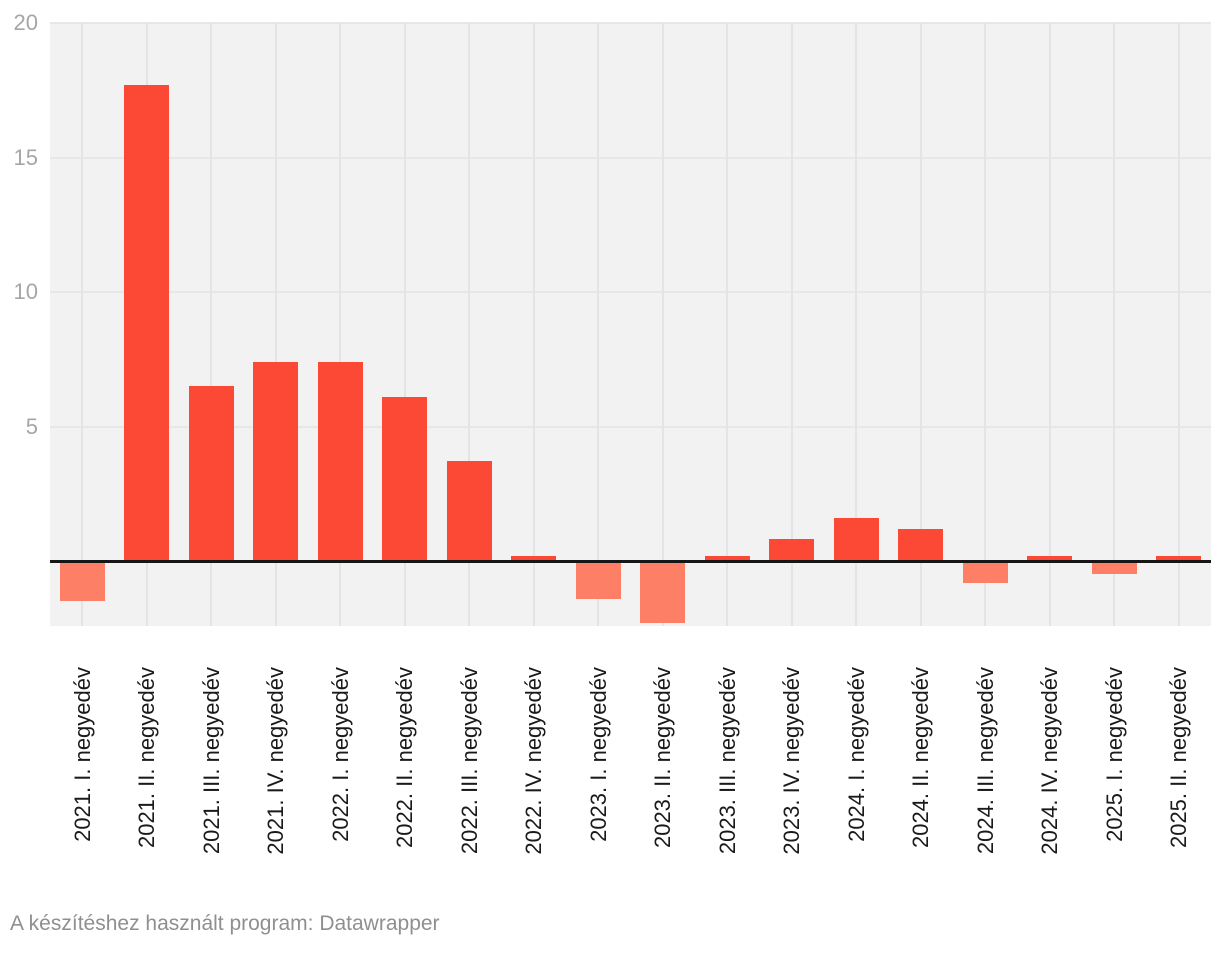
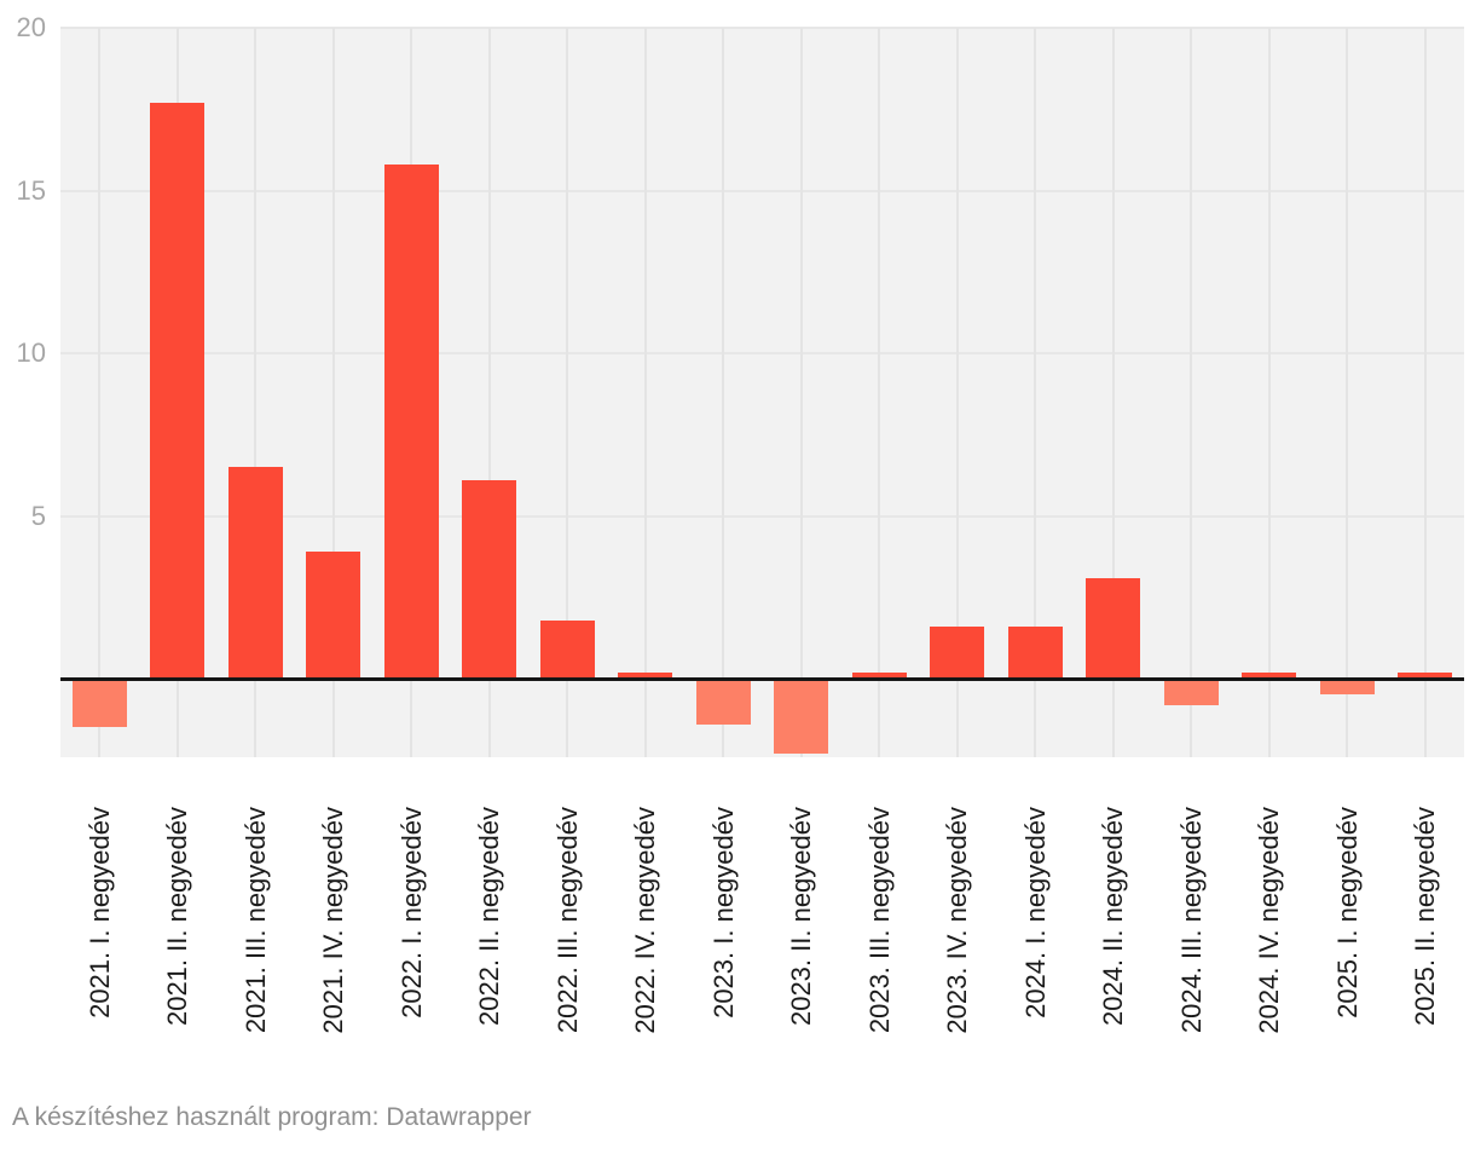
2021. IV. negyedév: 7.4 -> 3.9
2022. I. negyedév: 7.4 -> 15.8
2022. III. negyedév: 3.7 -> 1.8
2023. IV. negyedév: 0.8 -> 1.6
2024. II. negyedév: 1.2 -> 3.1
